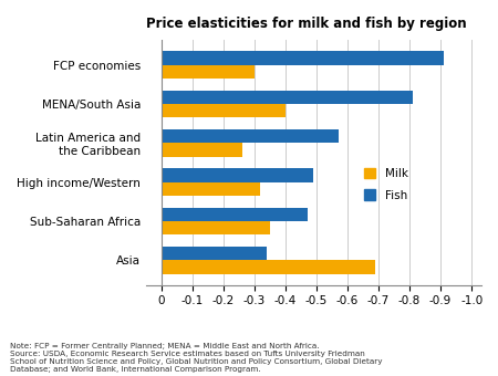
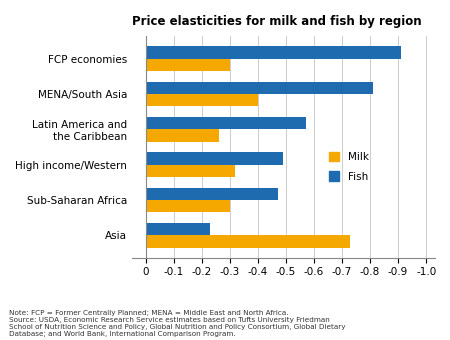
Milk/Sub-Saharan Africa: -0.35 -> -0.30
Fish/Asia: -0.34 -> -0.23
Milk/Asia: -0.69 -> -0.73
